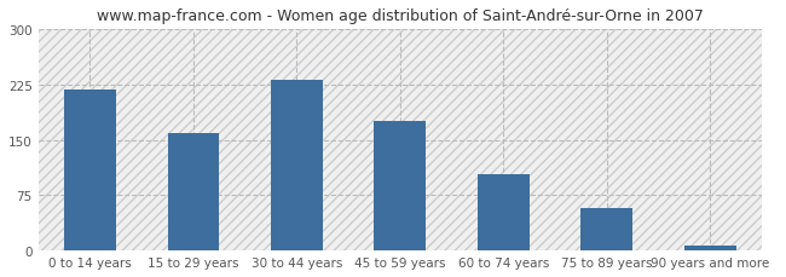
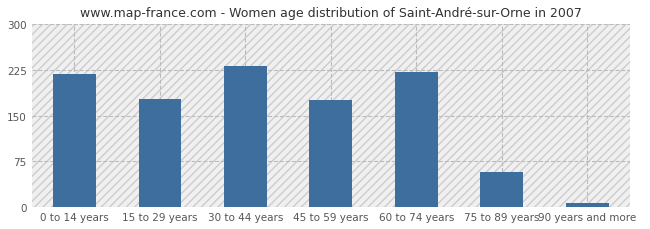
15 to 29 years: 160 -> 178
60 to 74 years: 103 -> 222
